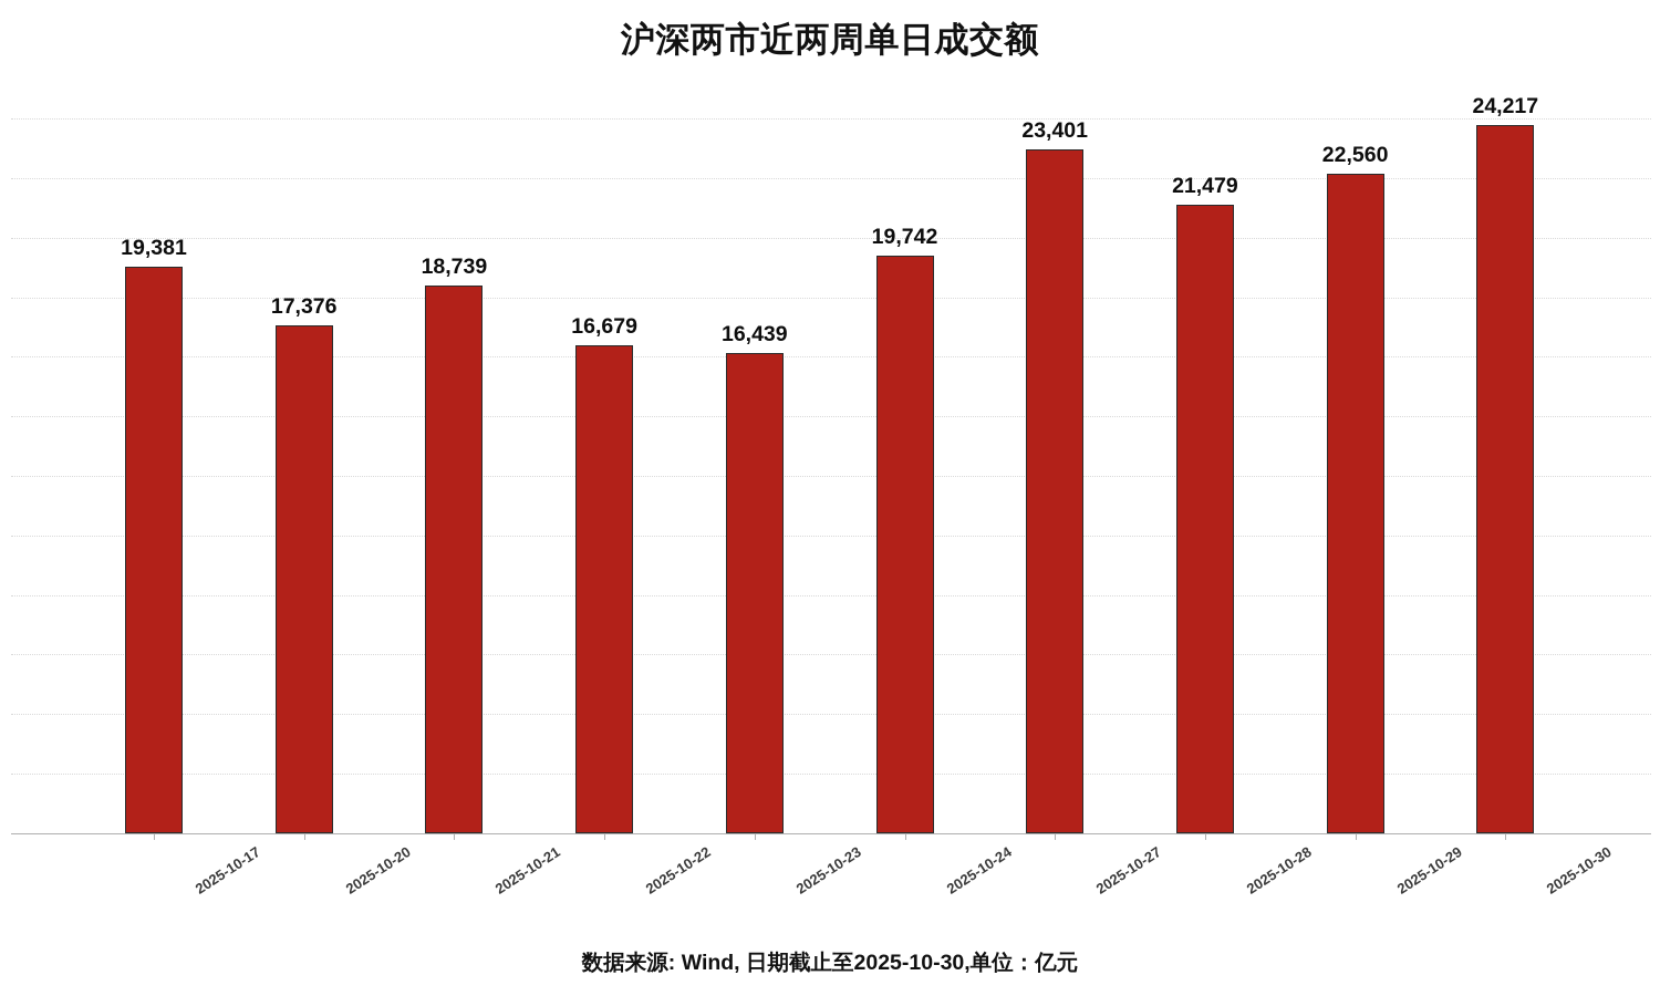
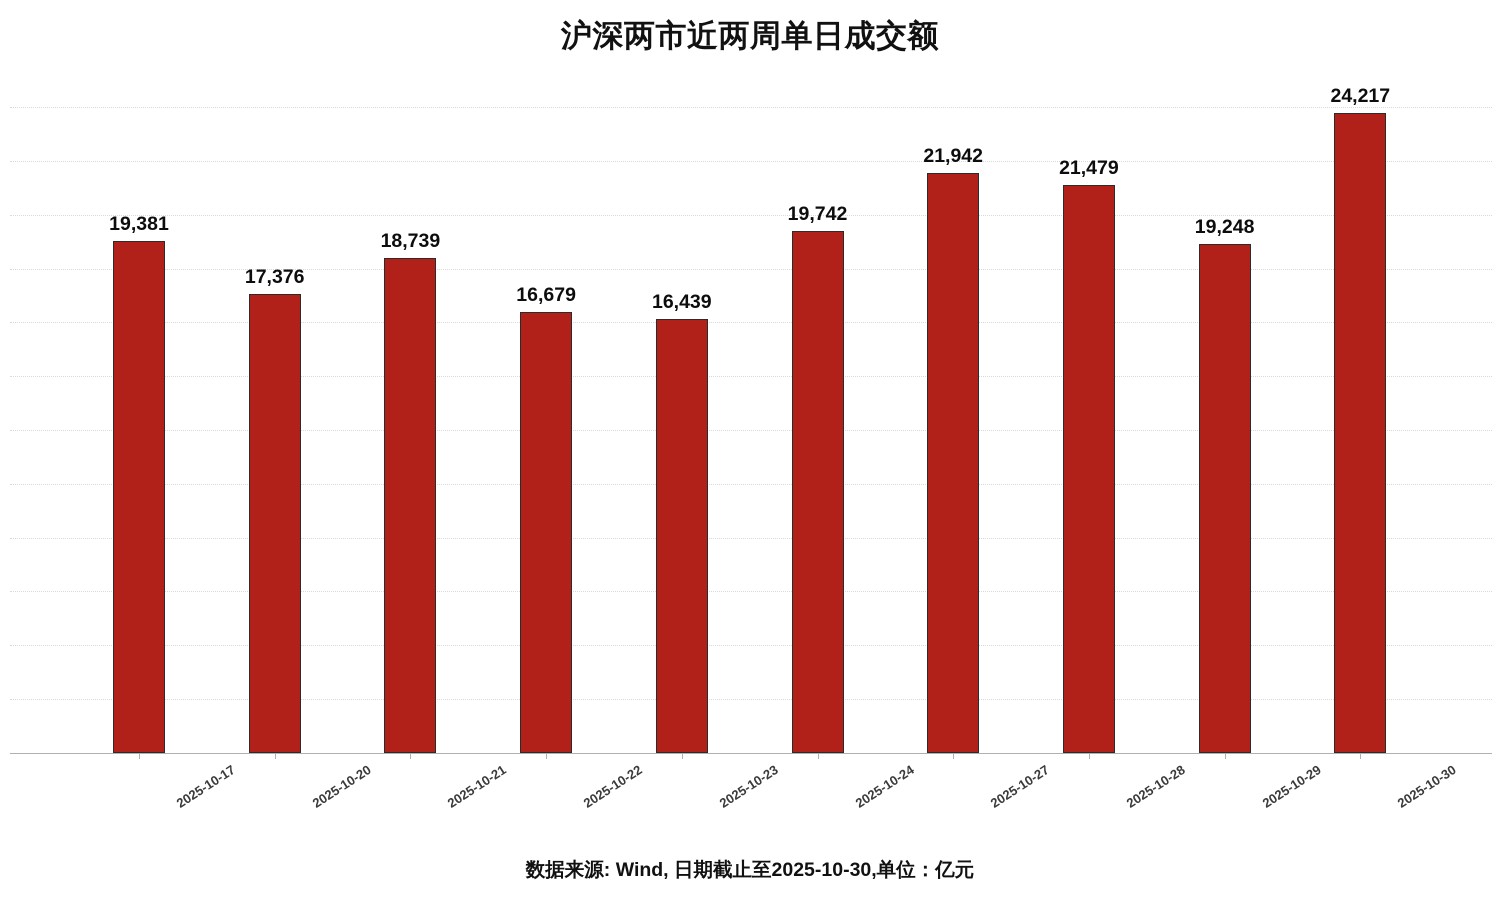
2025-10-27: 23,401 -> 21,942
2025-10-29: 22,560 -> 19,248
